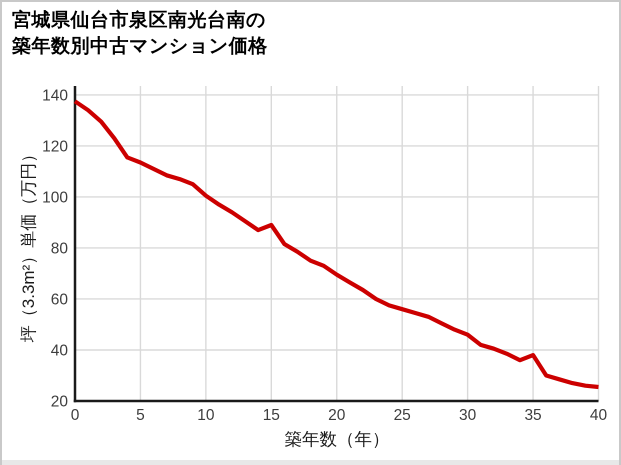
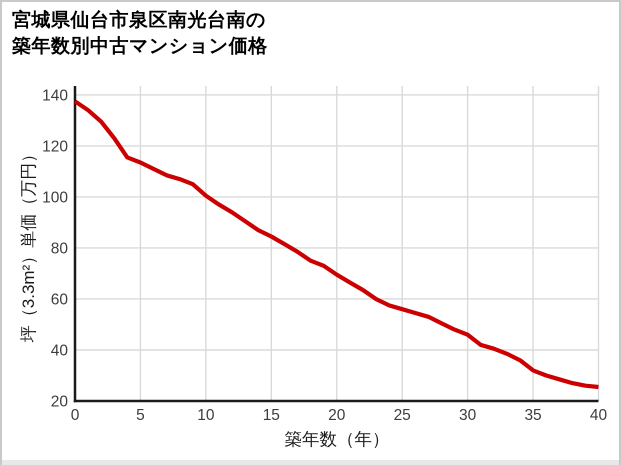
15: 89 -> 84
35: 38 -> 32
